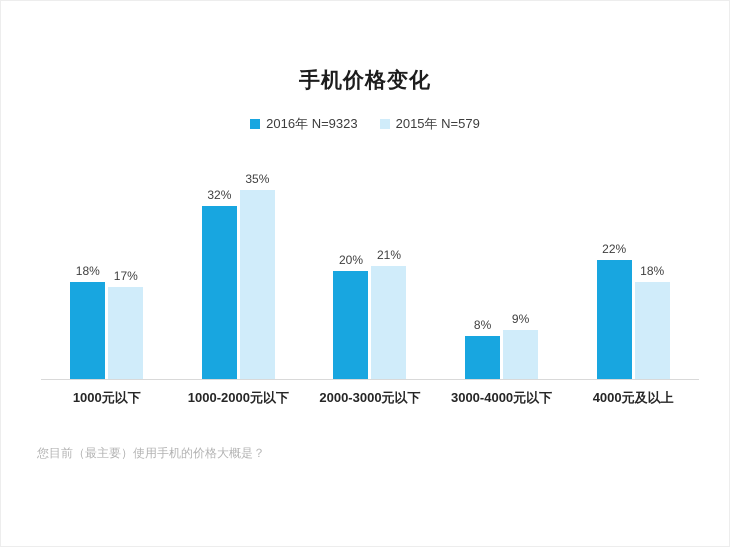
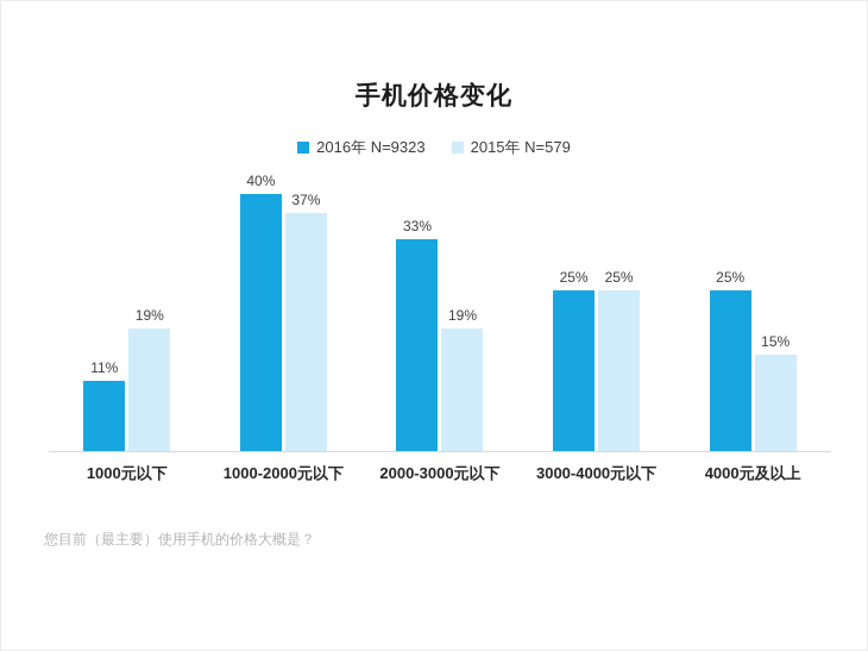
2016年 N=9323/1000元以下: 18% -> 11%
2015年 N=579/1000元以下: 17% -> 19%
2016年 N=9323/1000-2000元以下: 32% -> 40%
2015年 N=579/1000-2000元以下: 35% -> 37%
2016年 N=9323/2000-3000元以下: 20% -> 33%
2015年 N=579/2000-3000元以下: 21% -> 19%
2016年 N=9323/3000-4000元以下: 8% -> 25%
2015年 N=579/3000-4000元以下: 9% -> 25%
2016年 N=9323/4000元及以上: 22% -> 25%
2015年 N=579/4000元及以上: 18% -> 15%
